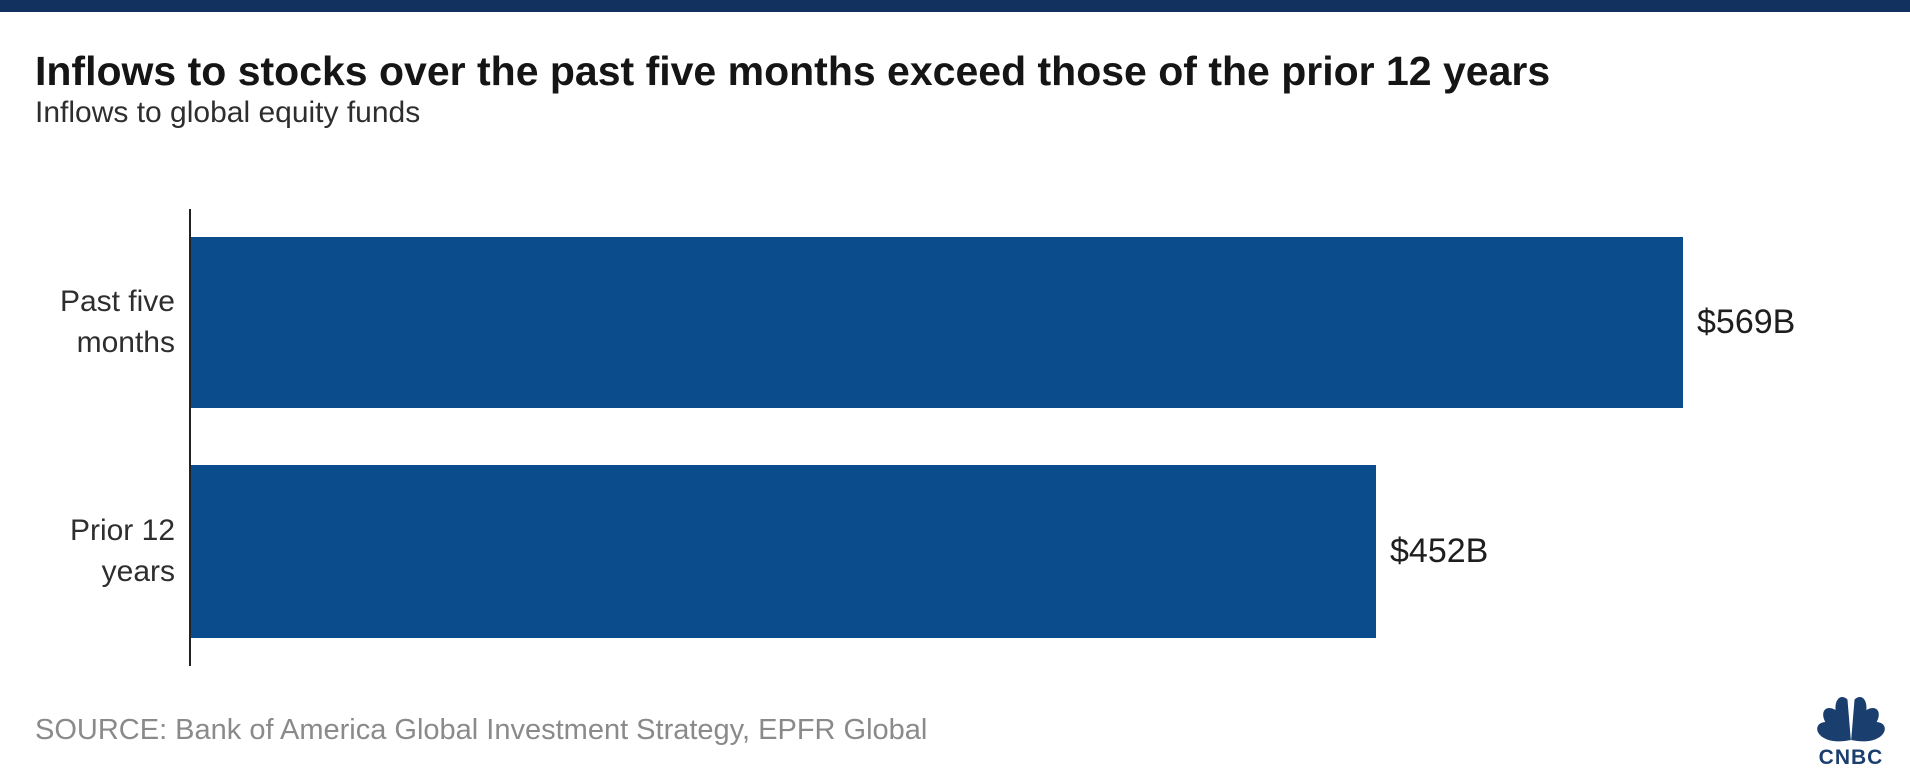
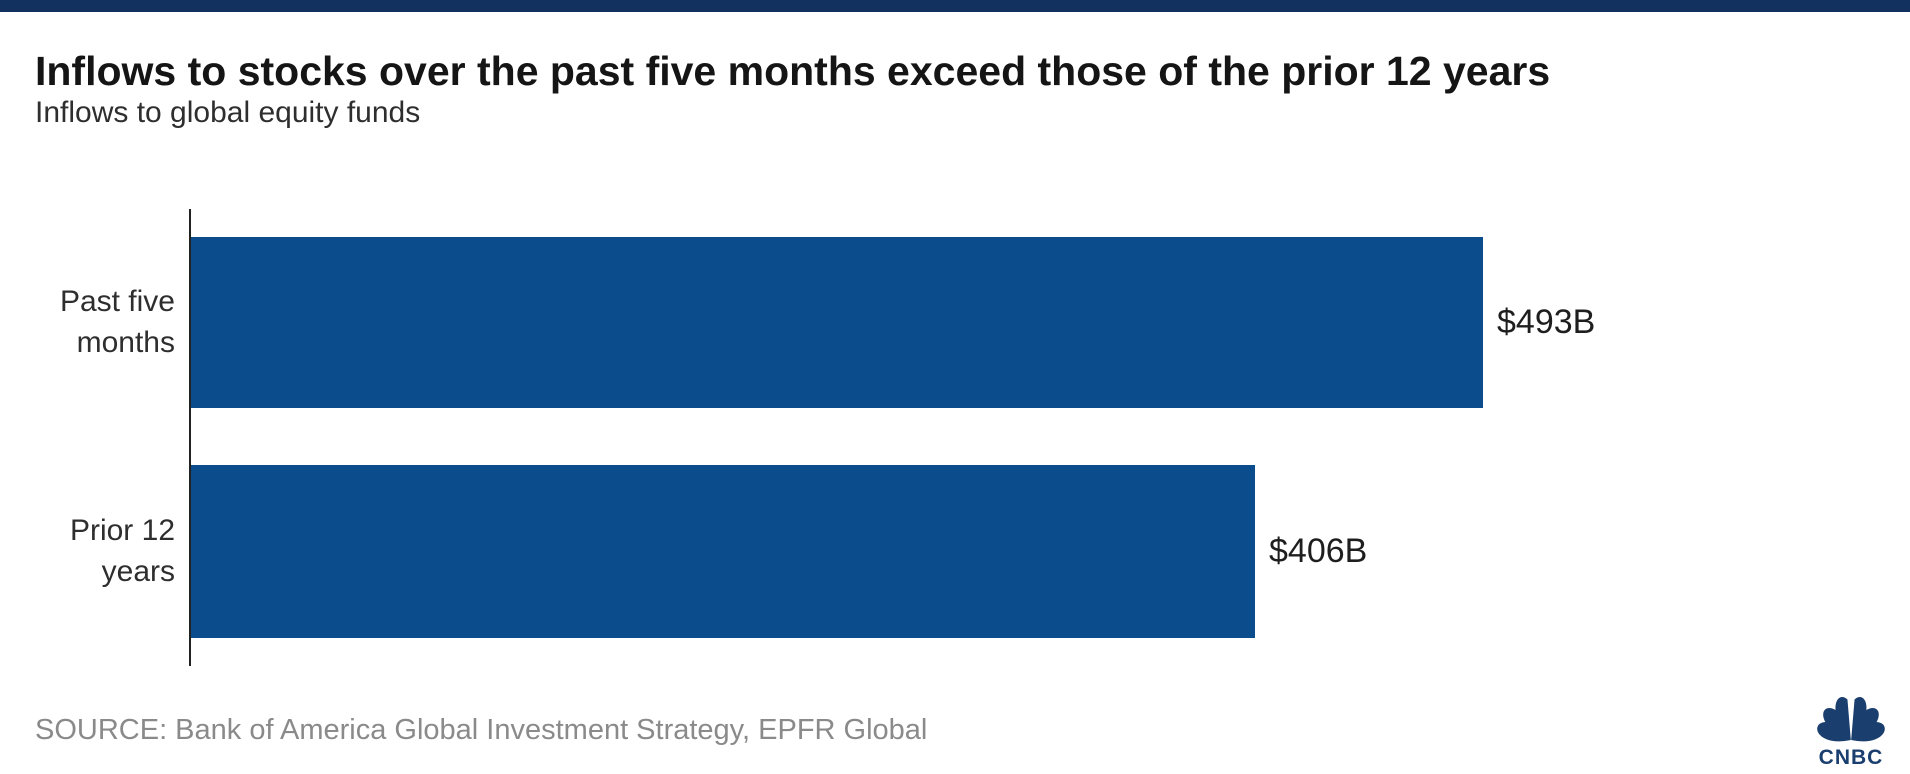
Past five months: $569B -> $493B
Prior 12 years: $452B -> $406B
